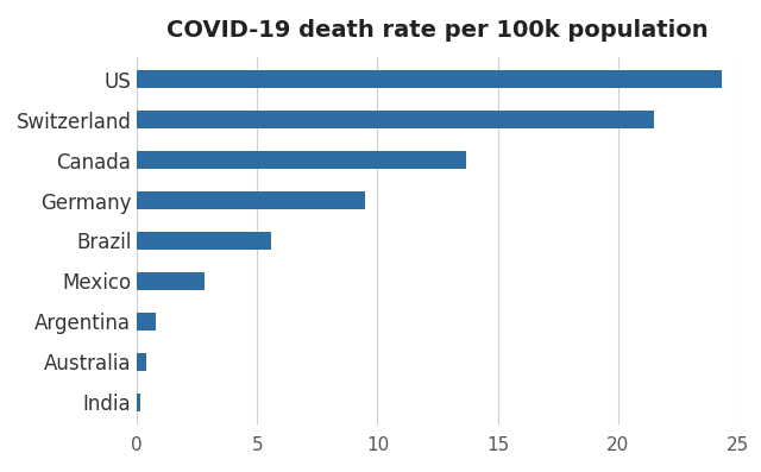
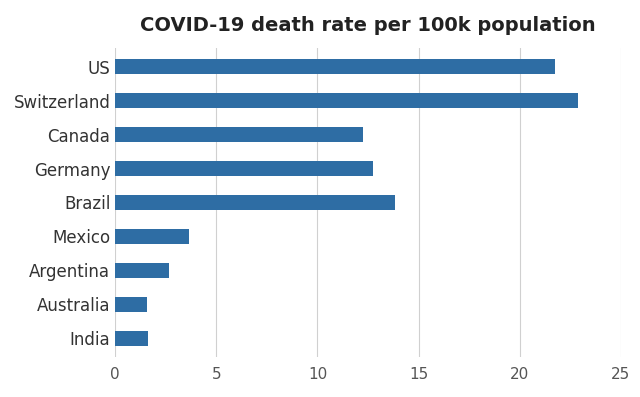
US: 24.30 -> 21.75
Switzerland: 21.50 -> 22.90
Canada: 13.70 -> 12.25
Germany: 9.50 -> 12.75
Brazil: 5.60 -> 13.85
Mexico: 2.80 -> 3.65
Argentina: 0.80 -> 2.65
Australia: 0.40 -> 1.55
India: 0.15 -> 1.60
